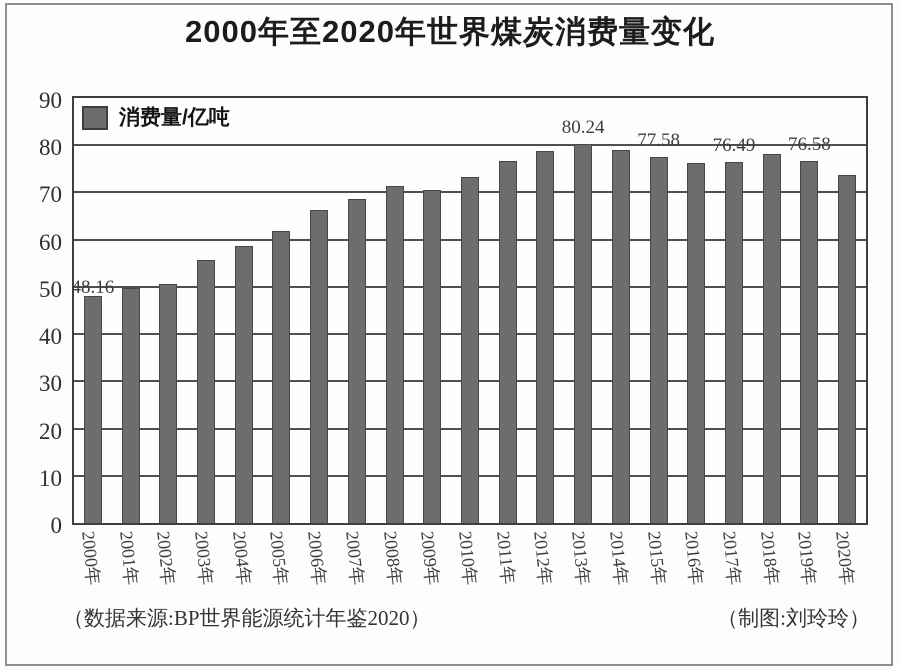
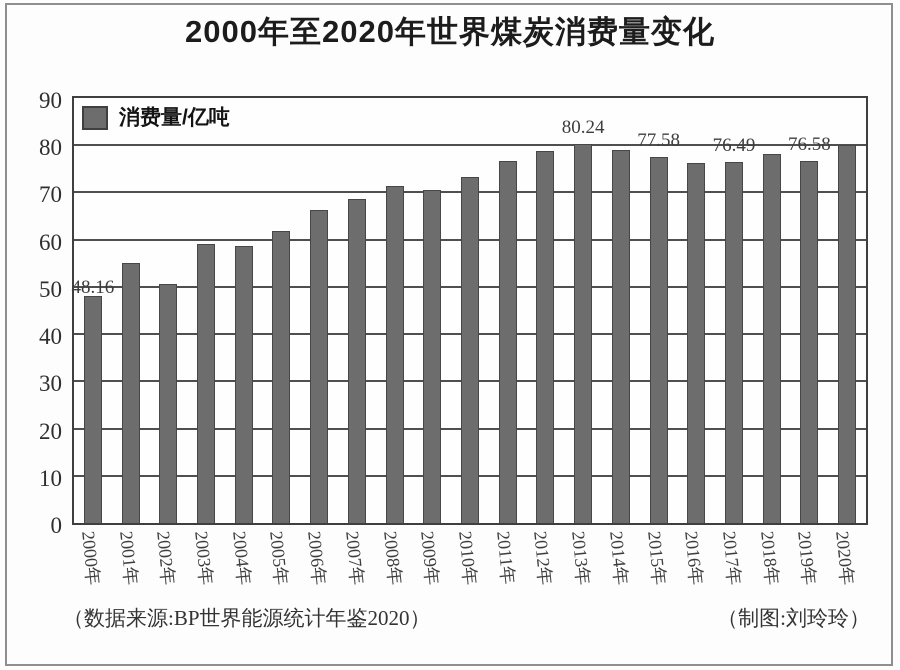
2001年: 50 -> 55
2003年: 56 -> 59
2020年: 74 -> 80
